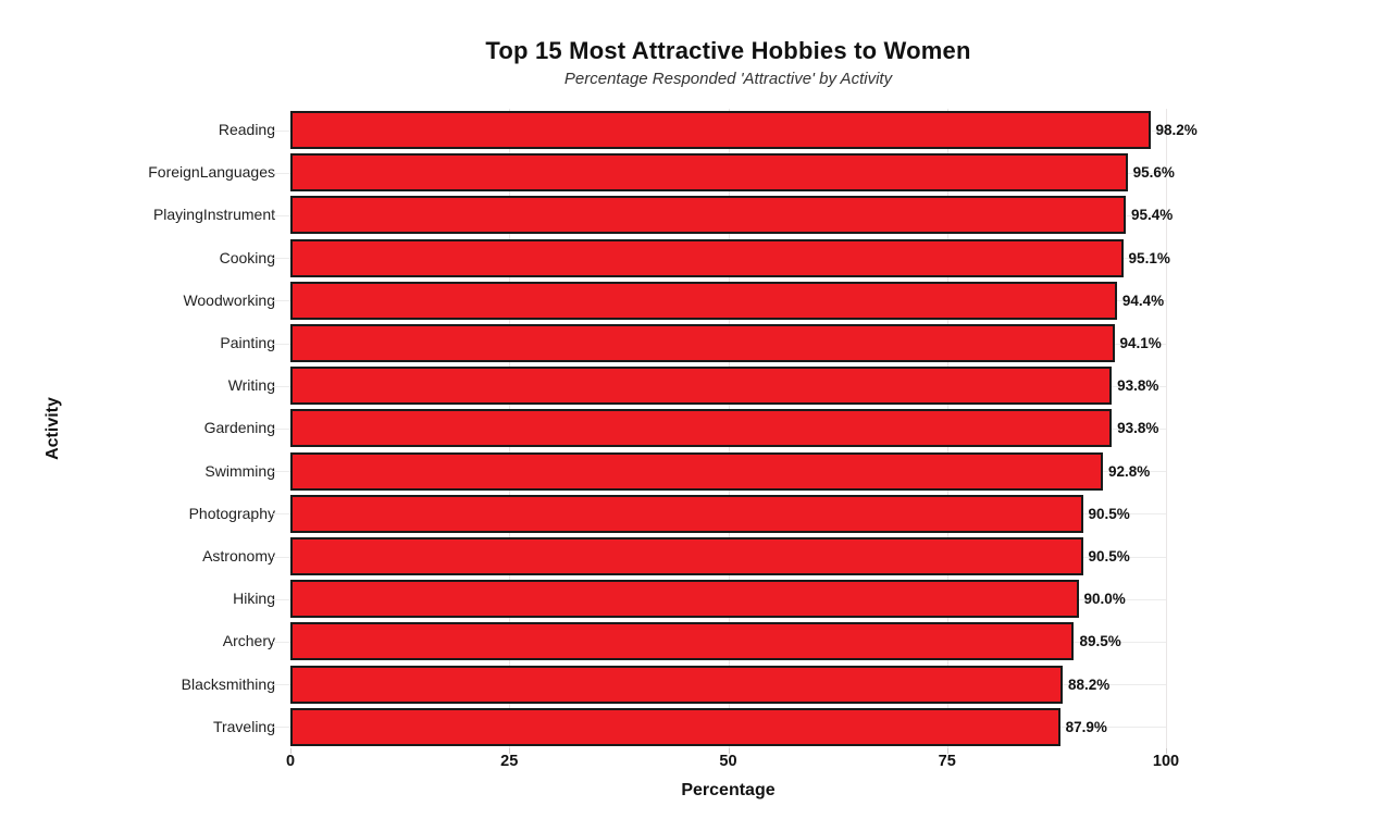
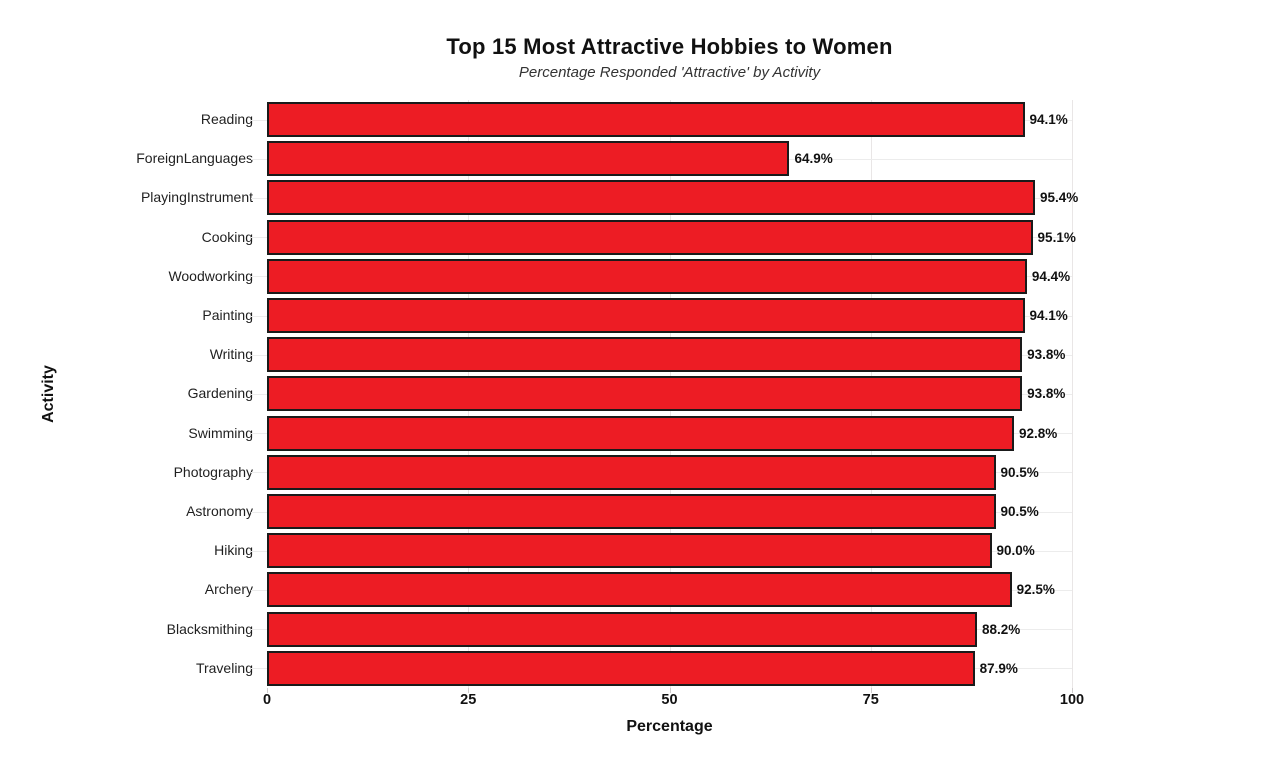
Reading: 98.2% -> 94.1%
ForeignLanguages: 95.6% -> 64.9%
Archery: 89.5% -> 92.5%
